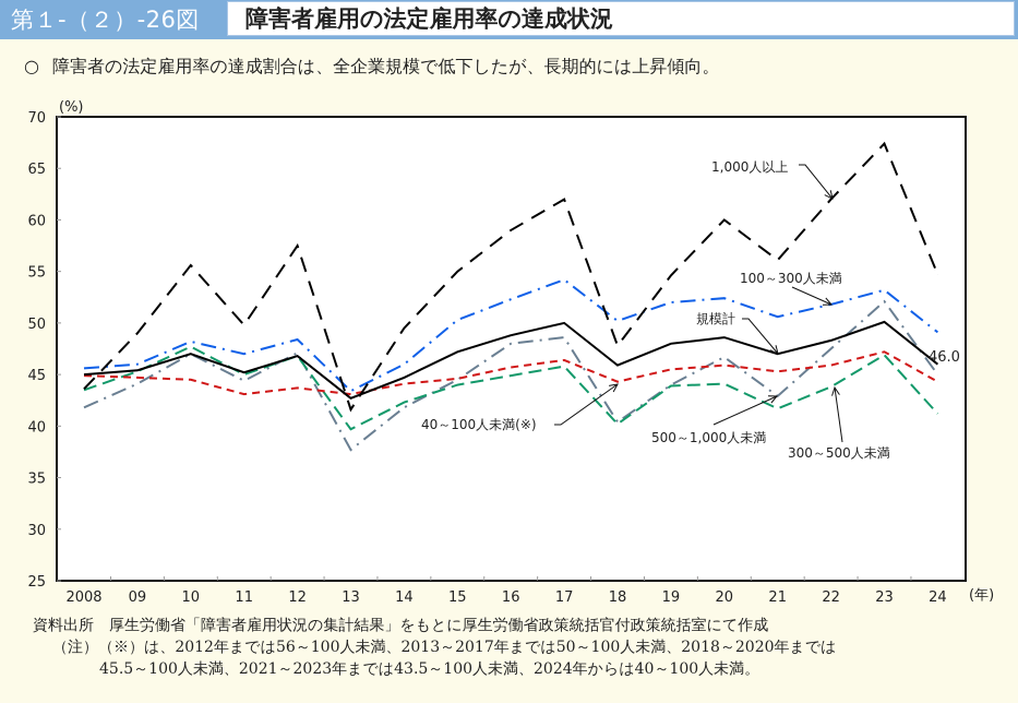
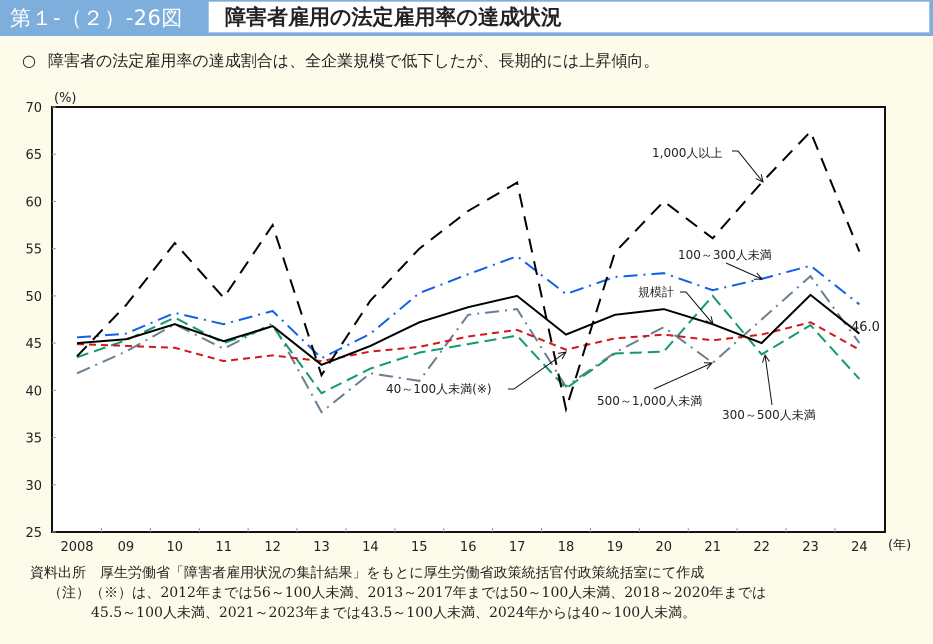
500～1,000人未満/15: 44 -> 41
1,000人以上/18: 48 -> 38
300～500人未満/21: 42 -> 50
規模計/22: 48 -> 45
